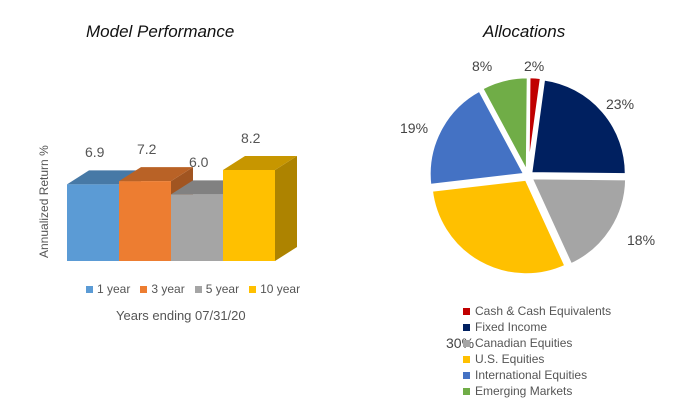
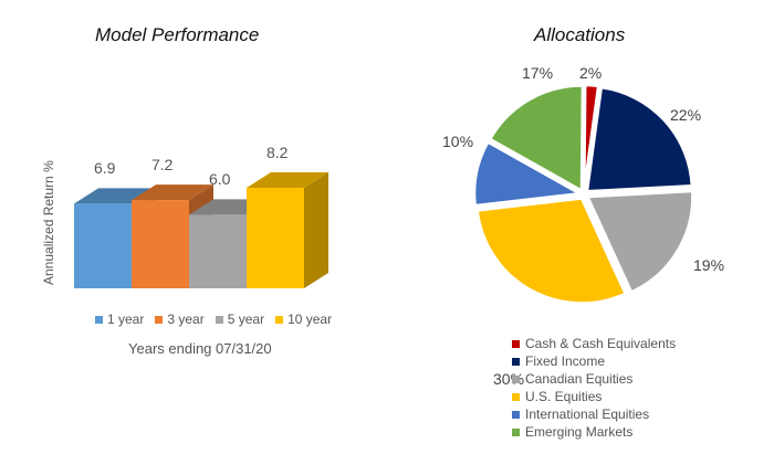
Allocations/Fixed Income: 23% -> 22%
Allocations/Canadian Equities: 18% -> 19%
Allocations/International Equities: 19% -> 10%
Allocations/Emerging Markets: 8% -> 17%
